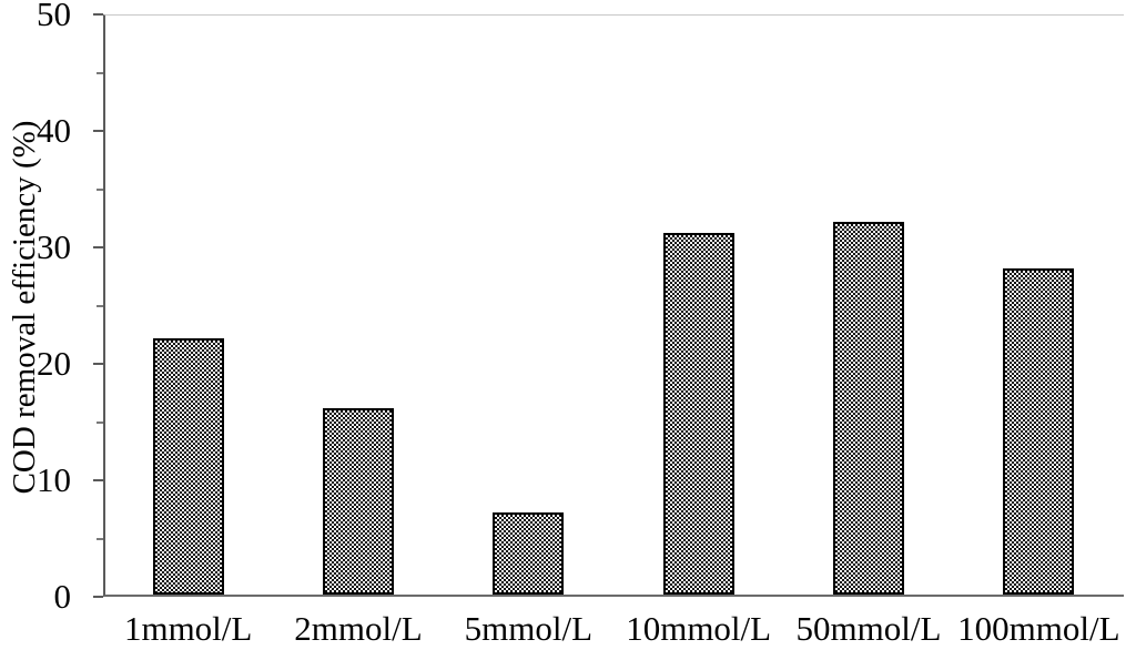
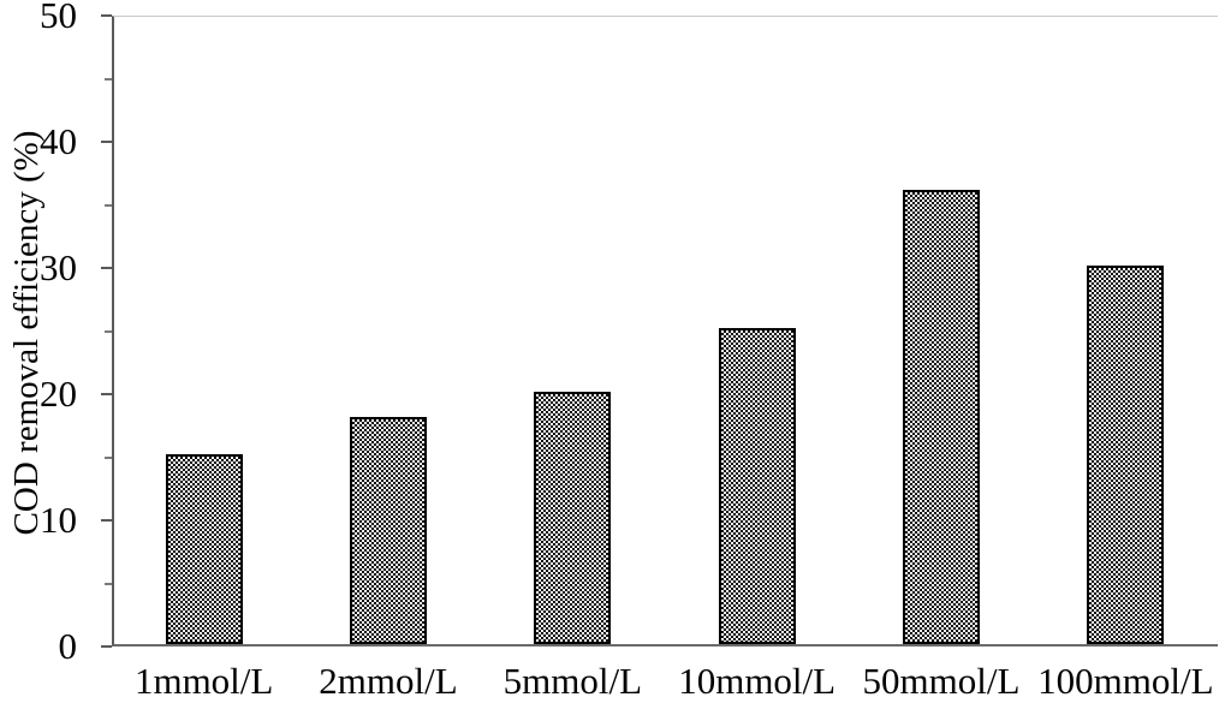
1mmol/L: 22 -> 15
2mmol/L: 16 -> 18
5mmol/L: 7 -> 20
10mmol/L: 31 -> 25
50mmol/L: 32 -> 36
100mmol/L: 28 -> 30
